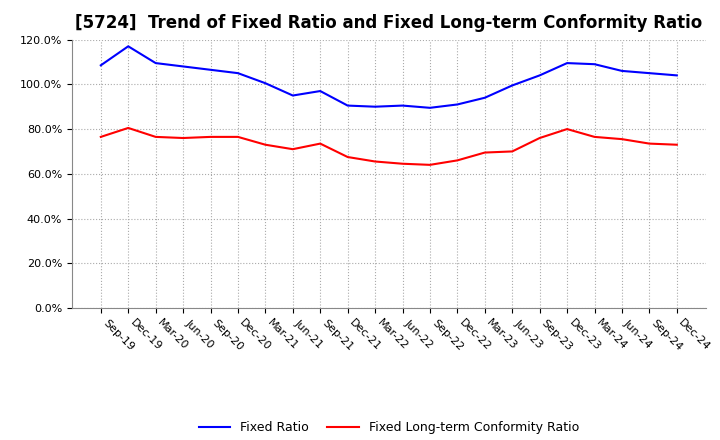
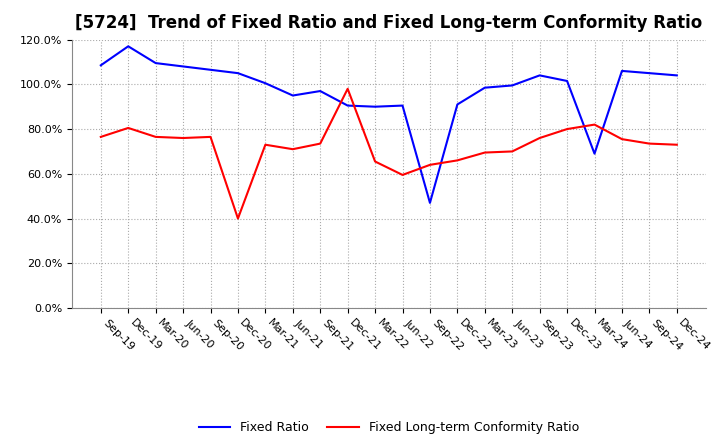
Fixed Long-term Conformity Ratio/Dec-20: 76.5% -> 40.0%
Fixed Long-term Conformity Ratio/Dec-21: 67.5% -> 98.0%
Fixed Long-term Conformity Ratio/Jun-22: 64.5% -> 59.5%
Fixed Ratio/Sep-22: 89.5% -> 47.0%
Fixed Ratio/Mar-23: 94.0% -> 98.5%
Fixed Ratio/Dec-23: 109.5% -> 101.5%
Fixed Ratio/Mar-24: 109.0% -> 69.0%
Fixed Long-term Conformity Ratio/Mar-24: 76.5% -> 82.0%
